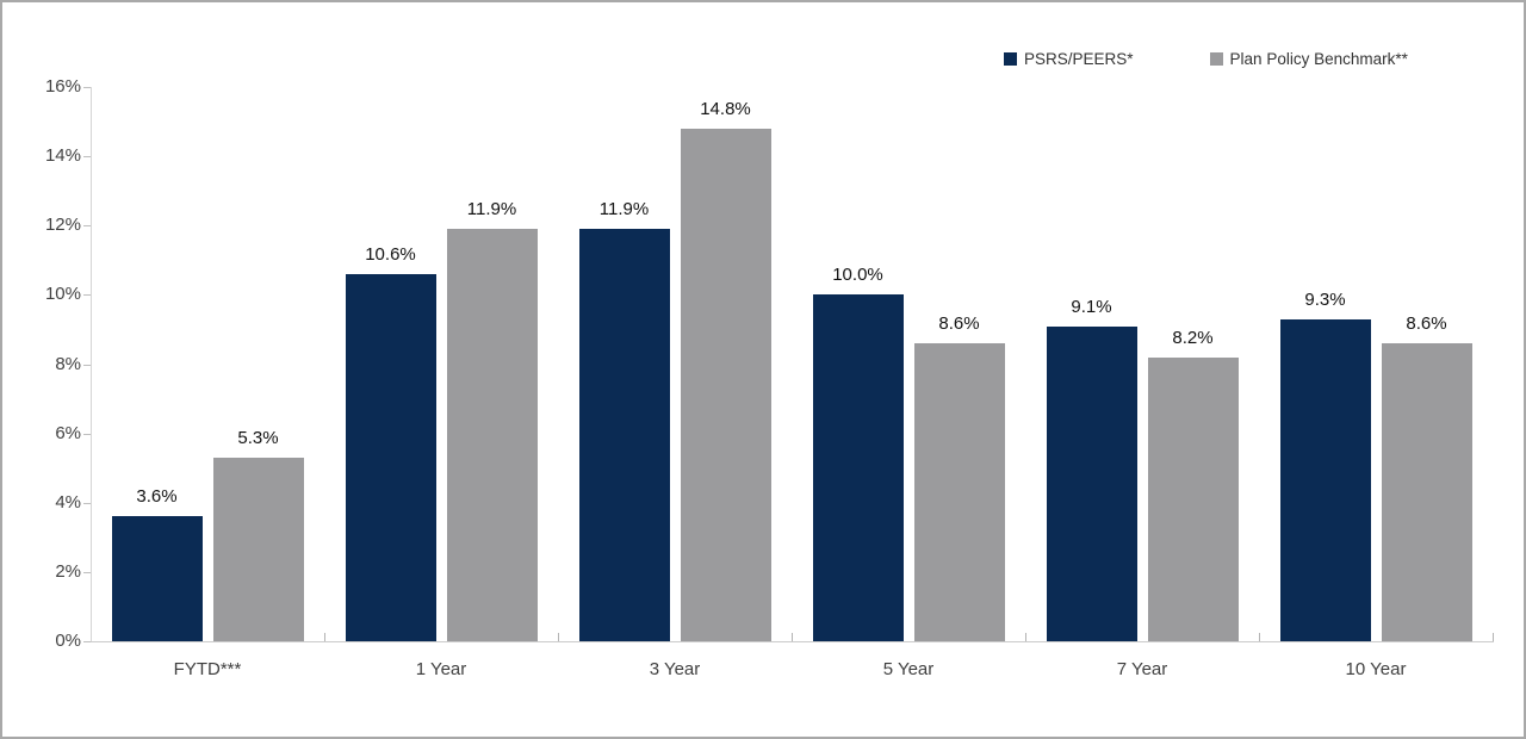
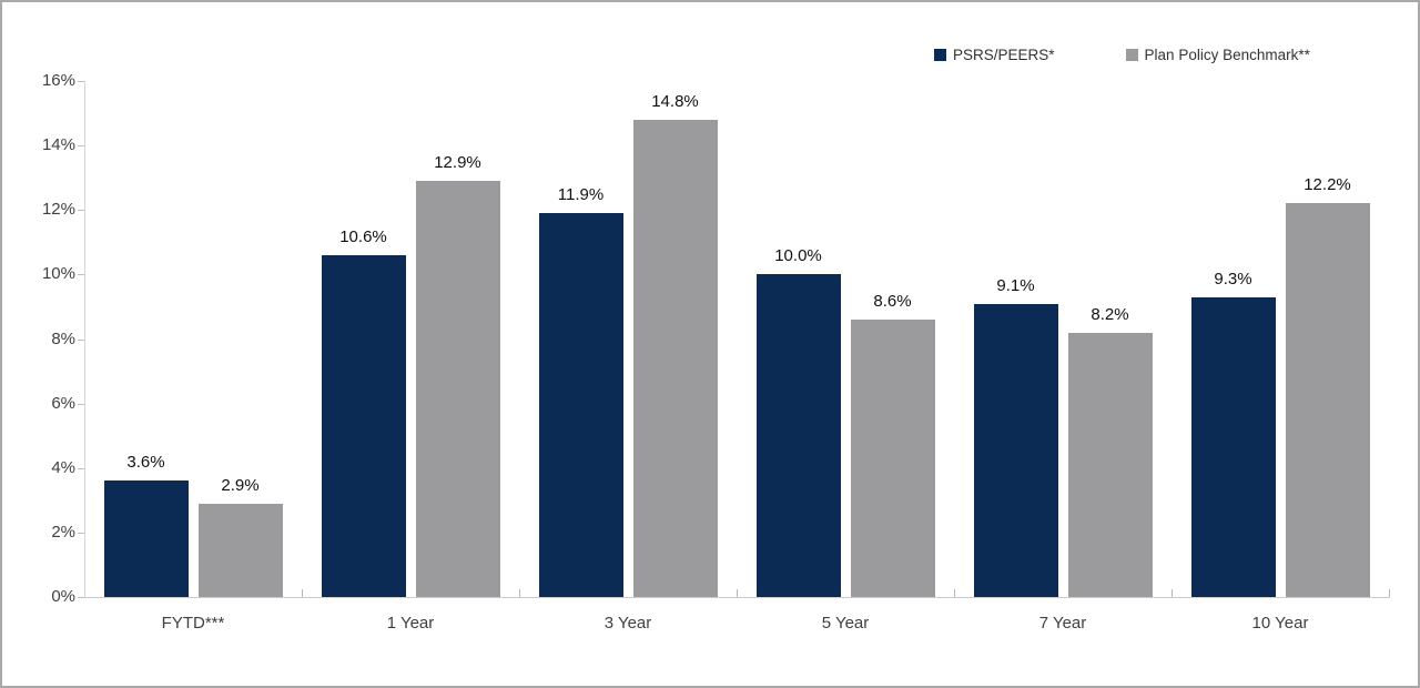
Plan Policy Benchmark**/FYTD***: 5.3% -> 2.9%
Plan Policy Benchmark**/1 Year: 11.9% -> 12.9%
Plan Policy Benchmark**/10 Year: 8.6% -> 12.2%
